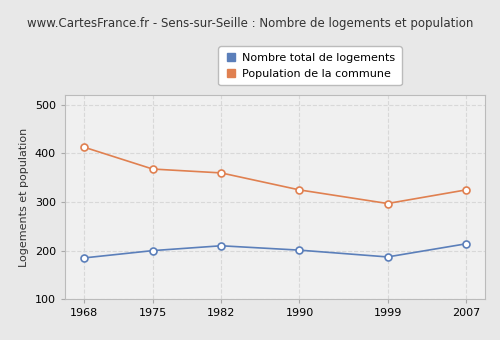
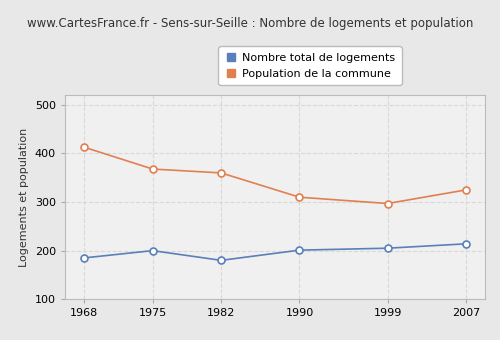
Nombre total de logements/1982: 210 -> 180
Population de la commune/1990: 325 -> 310
Nombre total de logements/1999: 187 -> 205
